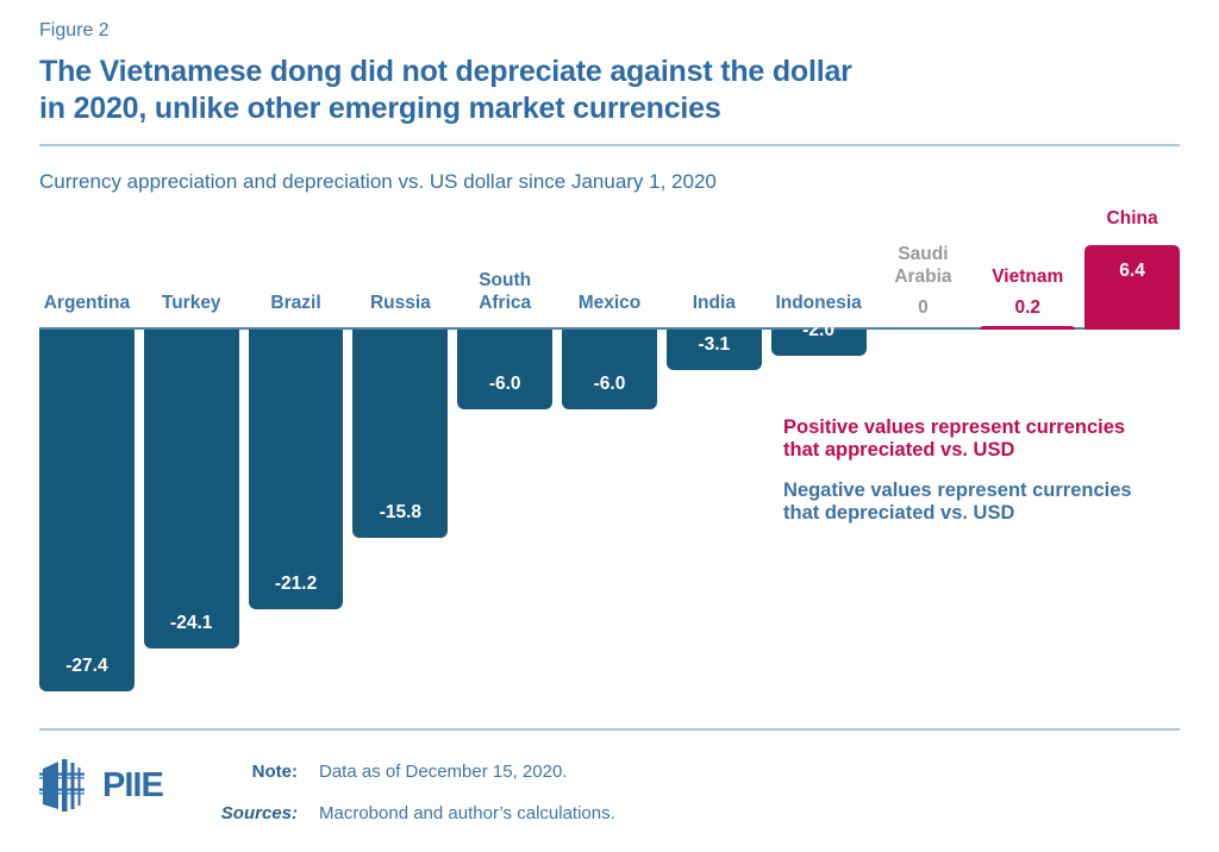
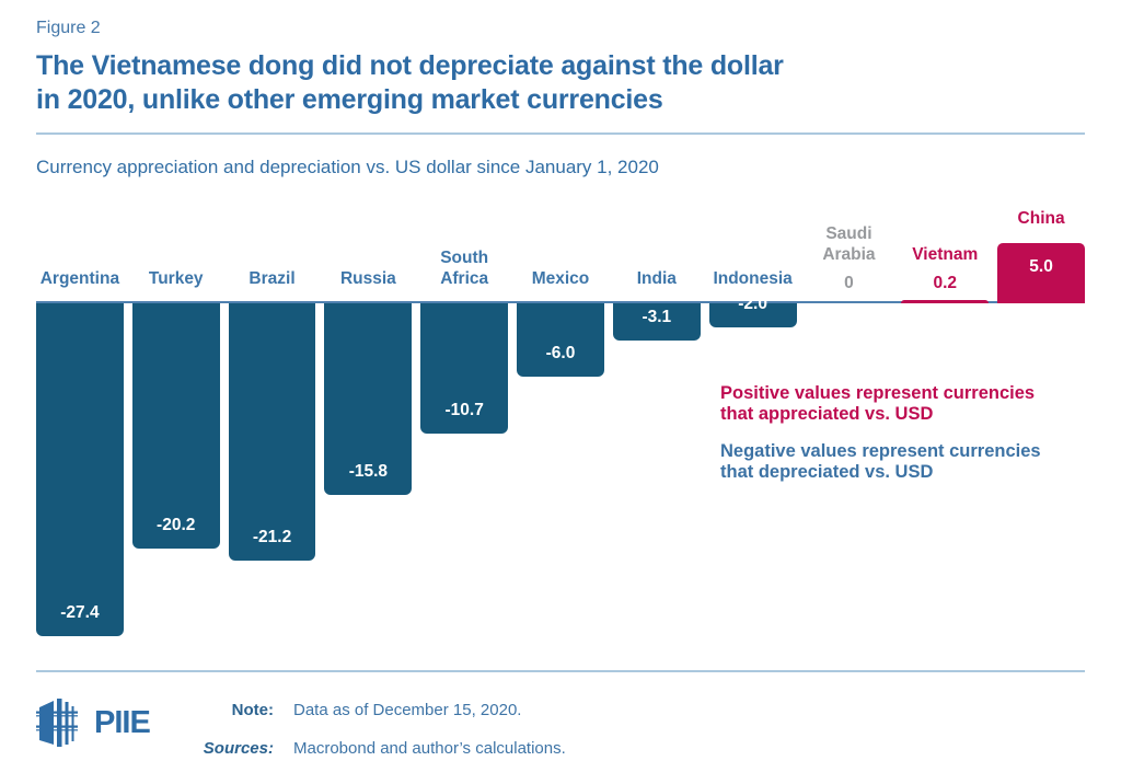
Turkey: -24.1 -> -20.2
South Africa: -6.0 -> -10.7
China: 6.4 -> 5.0
